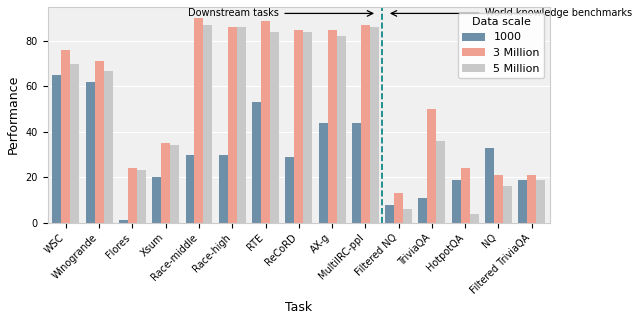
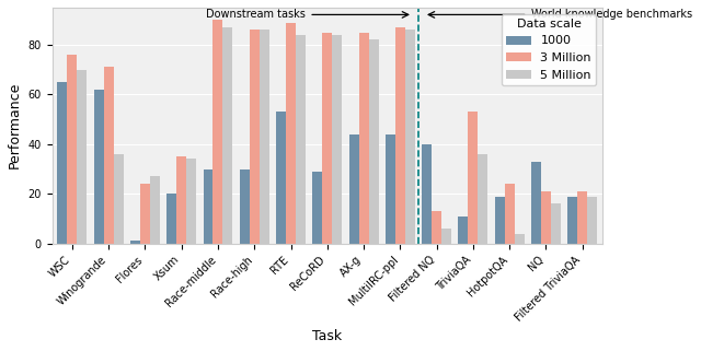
5 Million/Winogrande: 67 -> 36
5 Million/Flores: 23 -> 27
1000/Filtered NQ: 8 -> 40
3 Million/TriviaQA: 50 -> 53
